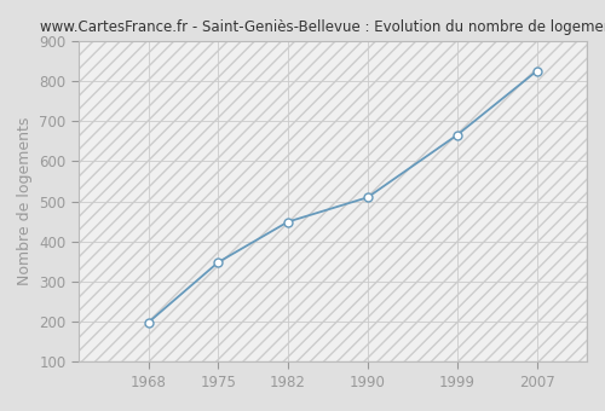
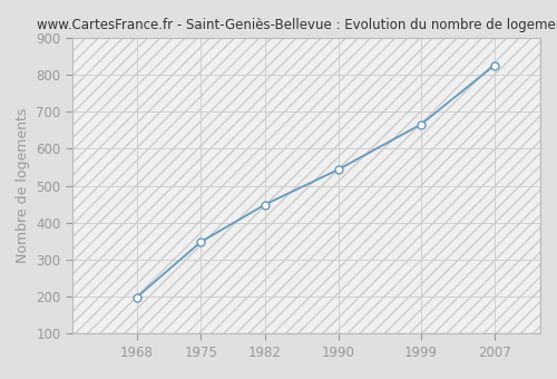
1990: 510 -> 544
